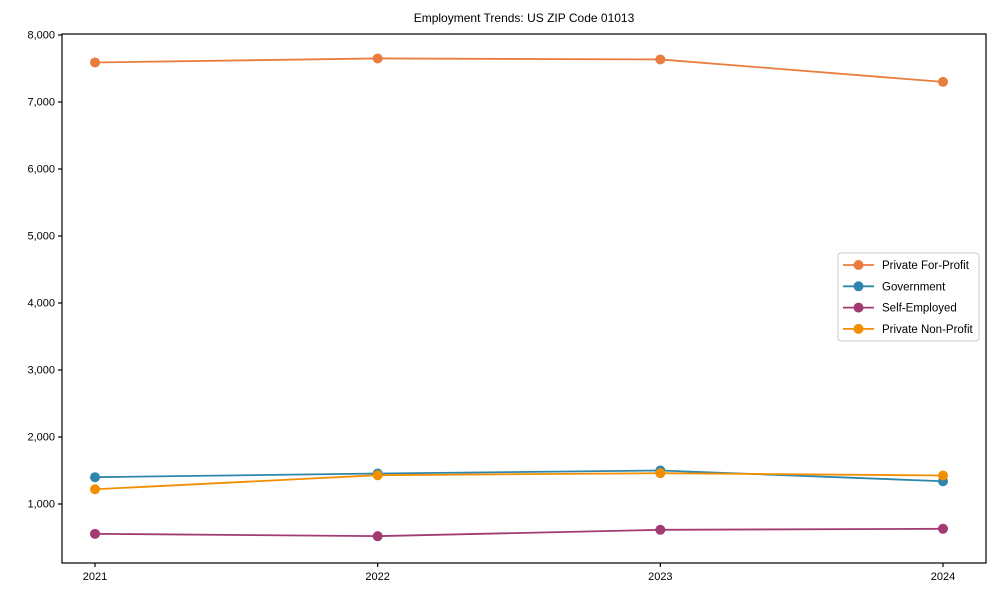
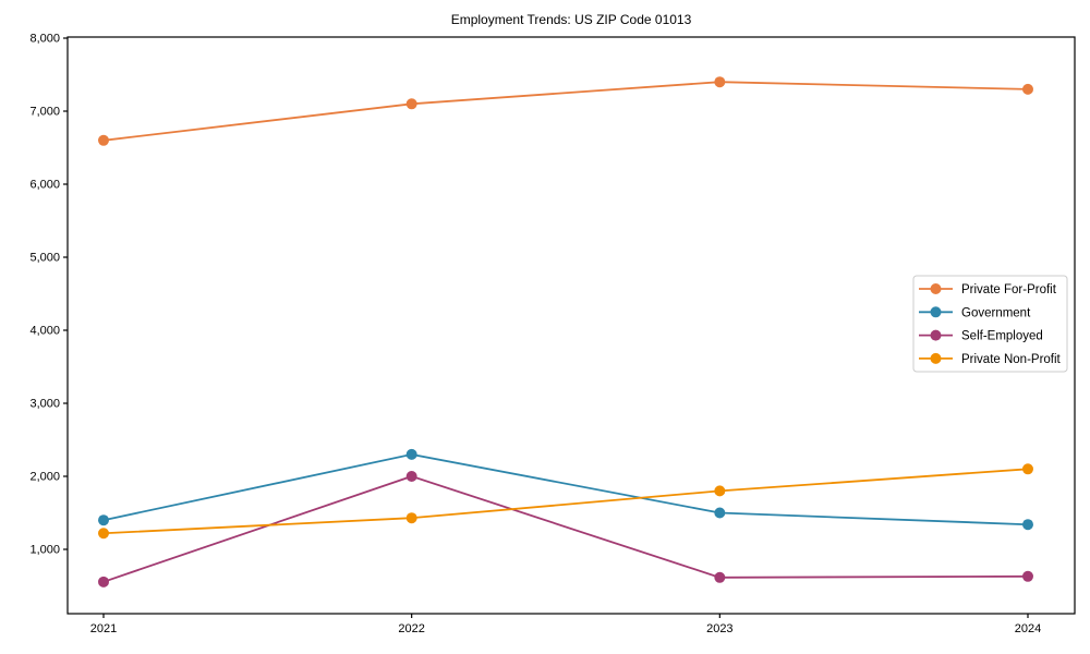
Private For-Profit/2021: 7600 -> 6600
Private For-Profit/2022: 7600 -> 7100
Government/2022: 1500 -> 2300
Self-Employed/2022: 500 -> 2000
Private For-Profit/2023: 7600 -> 7400
Private Non-Profit/2023: 1500 -> 1800
Private Non-Profit/2024: 1400 -> 2100
